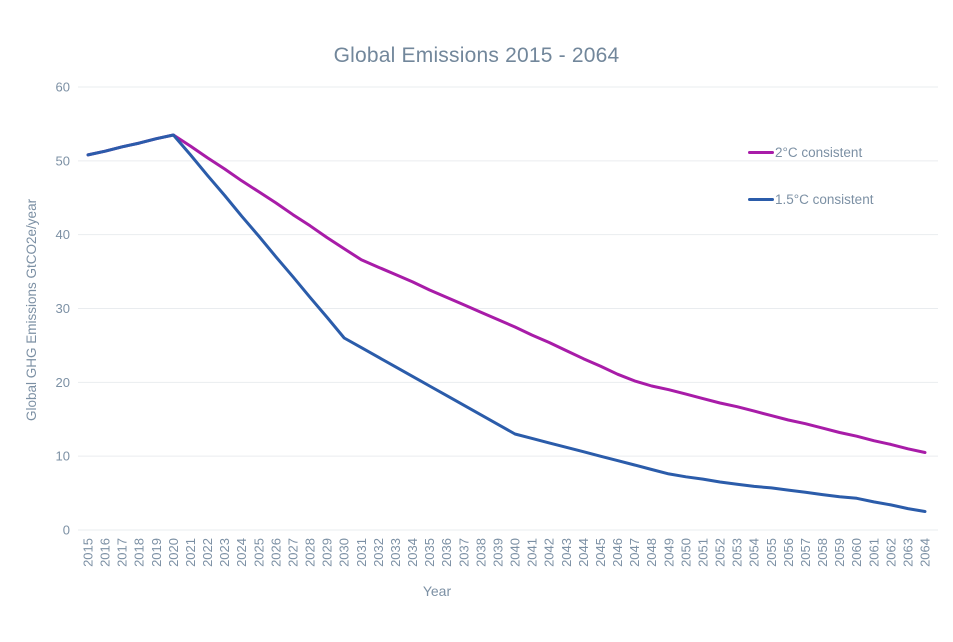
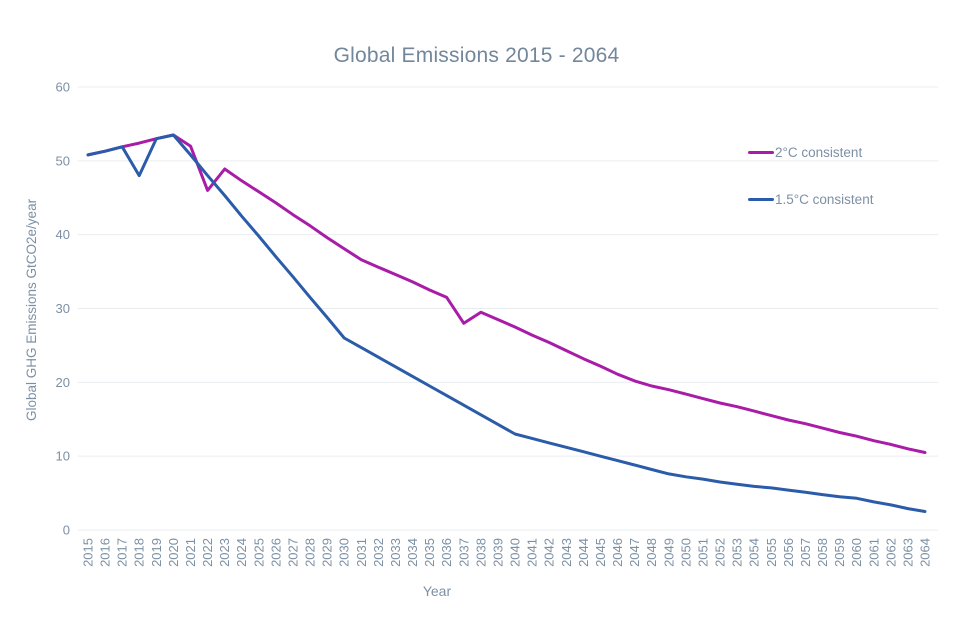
1.5°C consistent/2018: 52 -> 48
2°C consistent/2022: 50 -> 46
2°C consistent/2037: 30 -> 28
